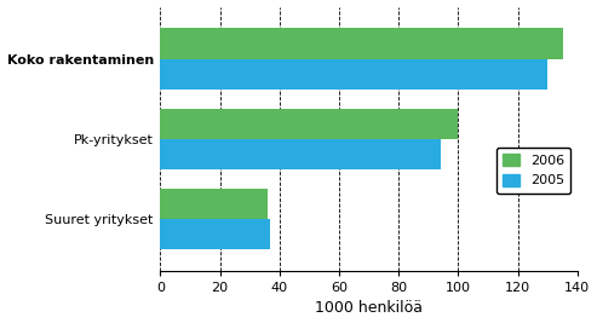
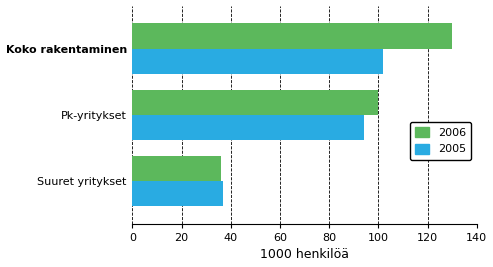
2006/Koko rakentaminen: 135 -> 130
2005/Koko rakentaminen: 130 -> 102
